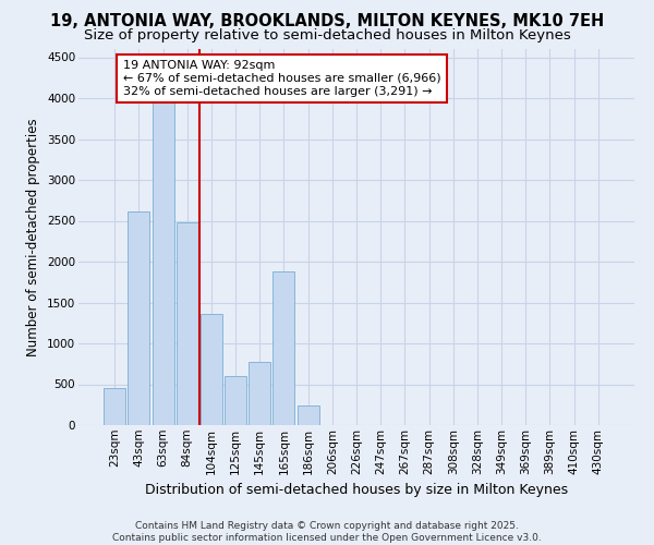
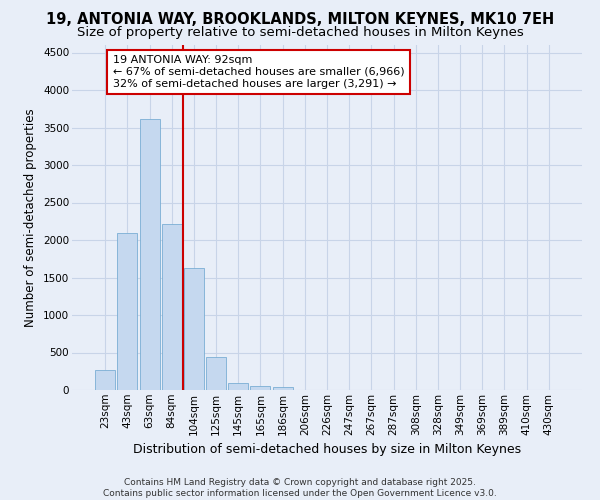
23sqm: 460 -> 260
43sqm: 2620 -> 2100
63sqm: 3980 -> 3620
84sqm: 2480 -> 2220
104sqm: 1360 -> 1630
125sqm: 600 -> 440
145sqm: 780 -> 100
165sqm: 1880 -> 50
186sqm: 240 -> 40
